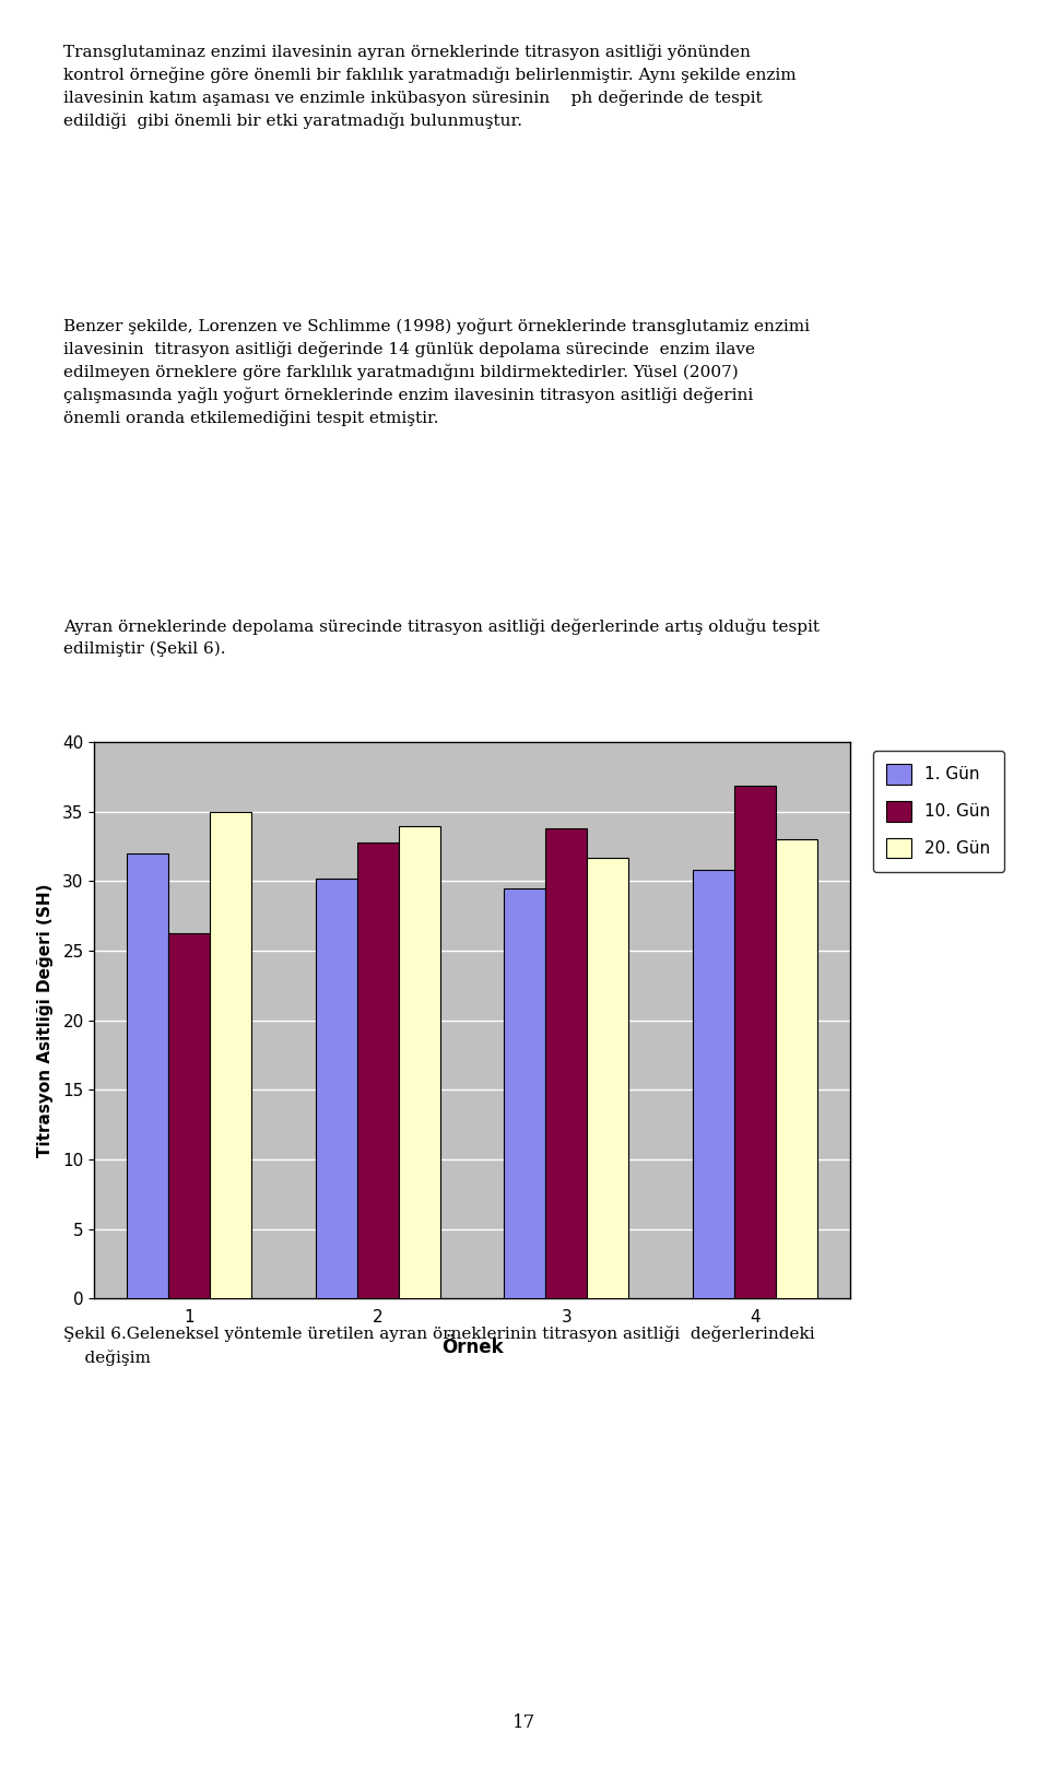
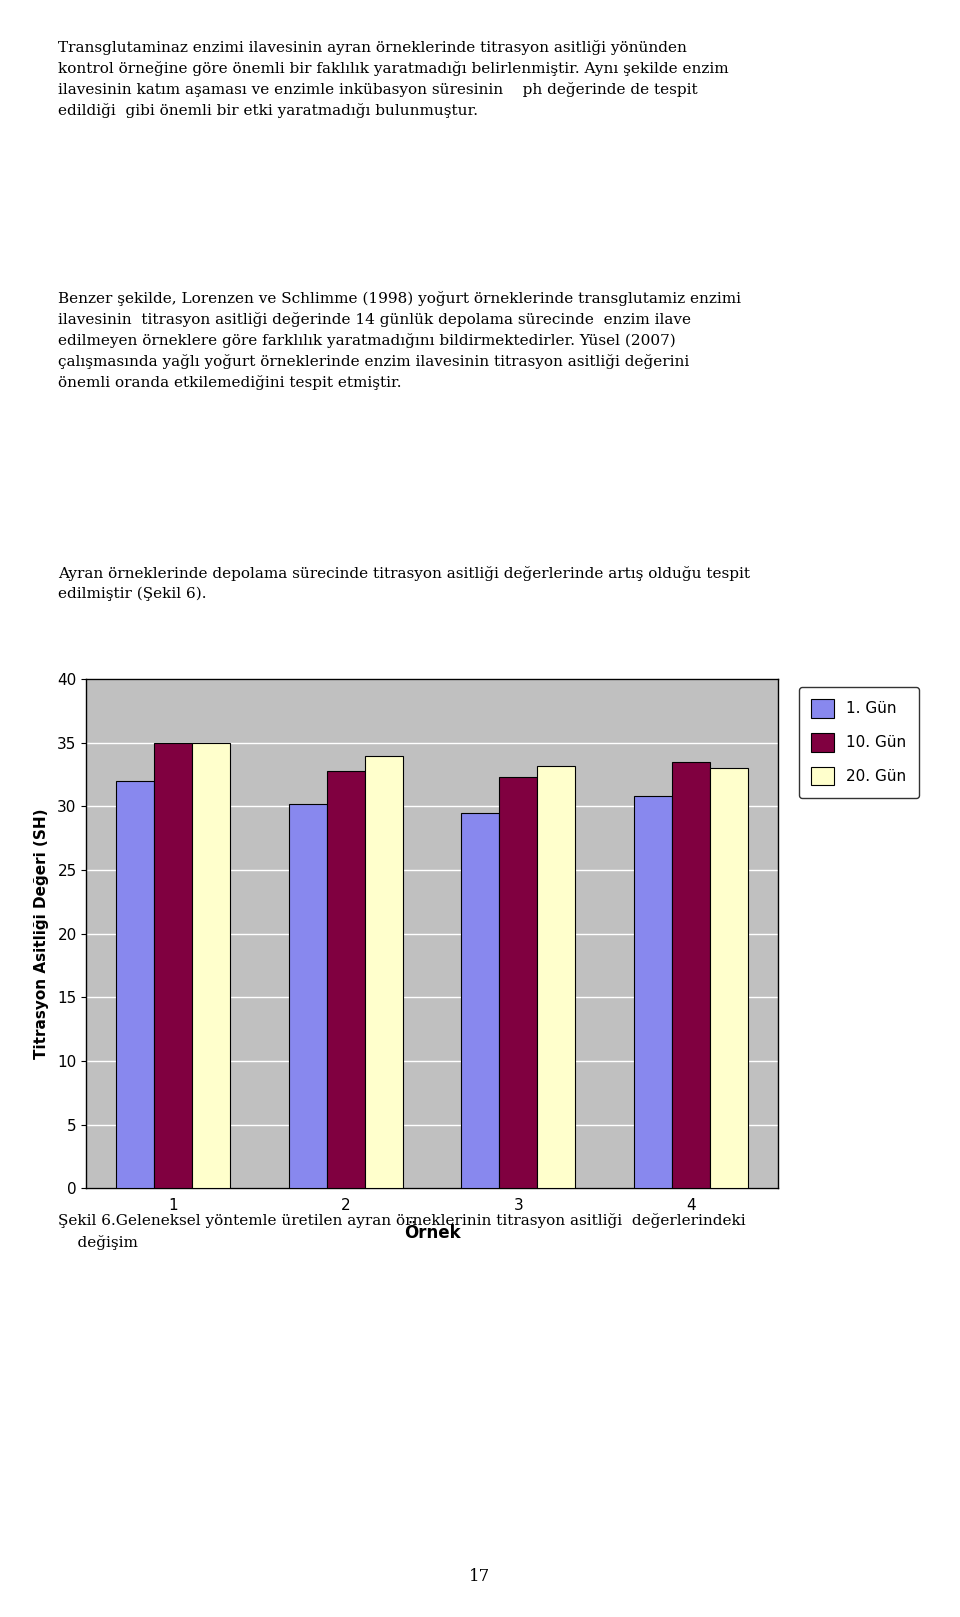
10. Gün/1: 26.3 -> 35.0
10. Gün/3: 33.8 -> 32.3
20. Gün/3: 31.7 -> 33.2
10. Gün/4: 36.9 -> 33.5
